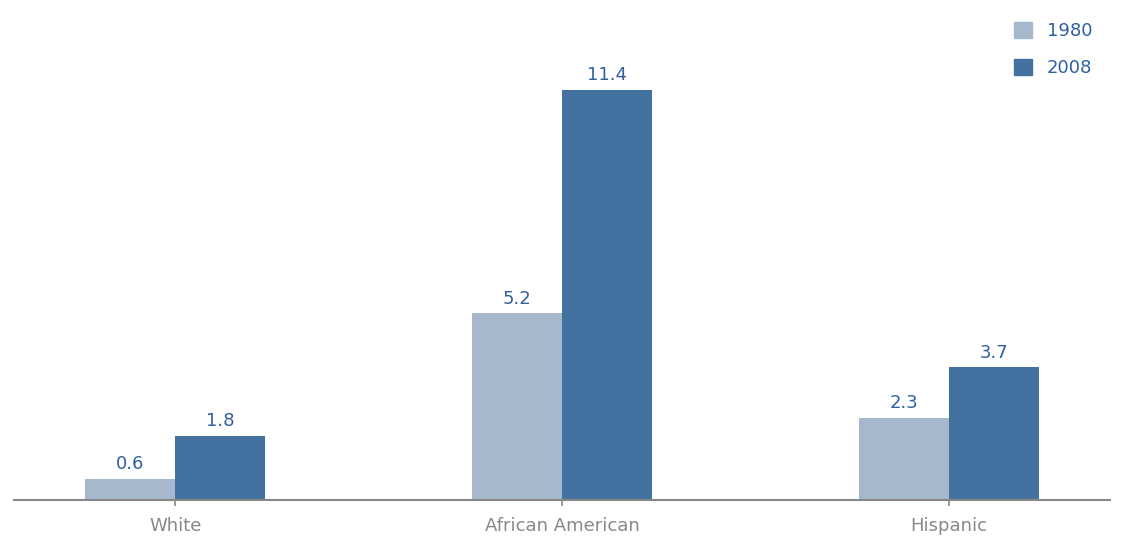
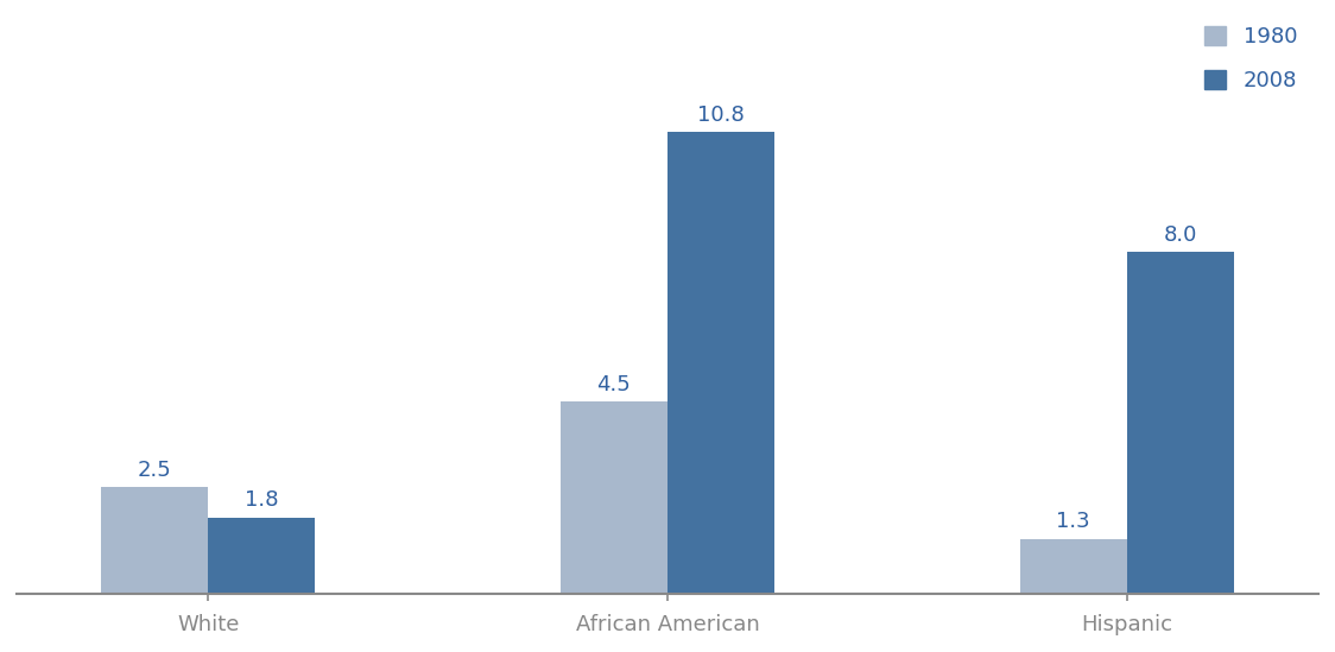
1980/White: 0.6 -> 2.5
1980/African American: 5.2 -> 4.5
2008/African American: 11.4 -> 10.8
1980/Hispanic: 2.3 -> 1.3
2008/Hispanic: 3.7 -> 8.0
